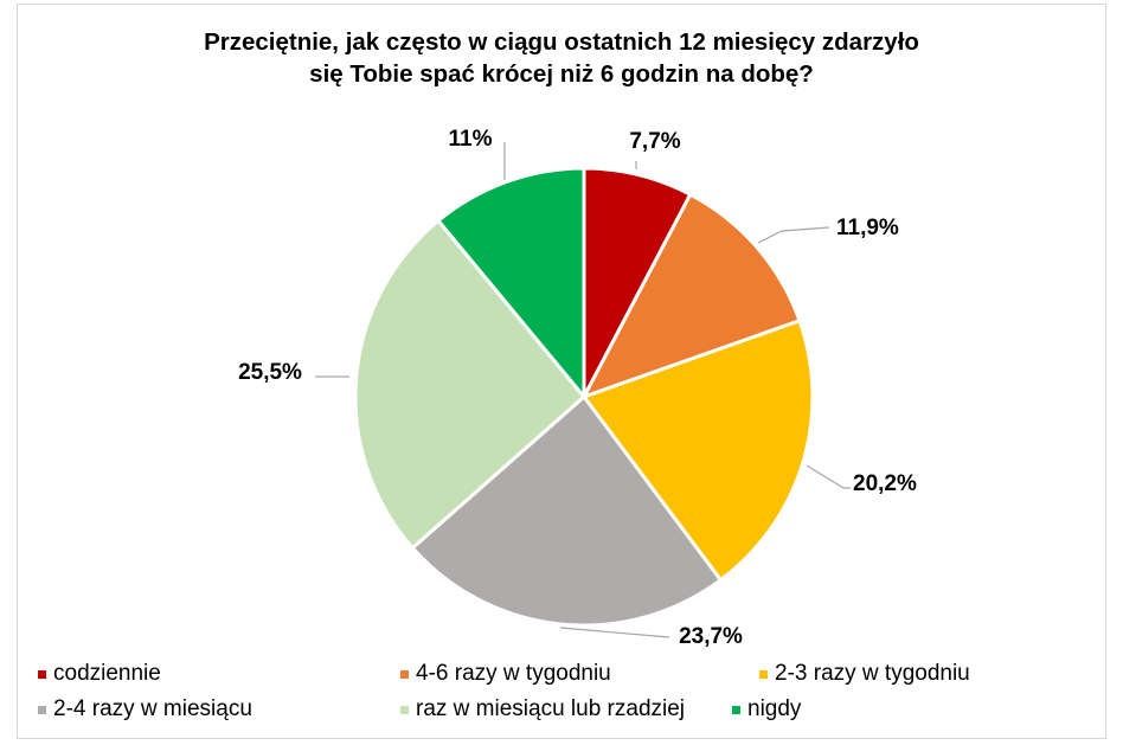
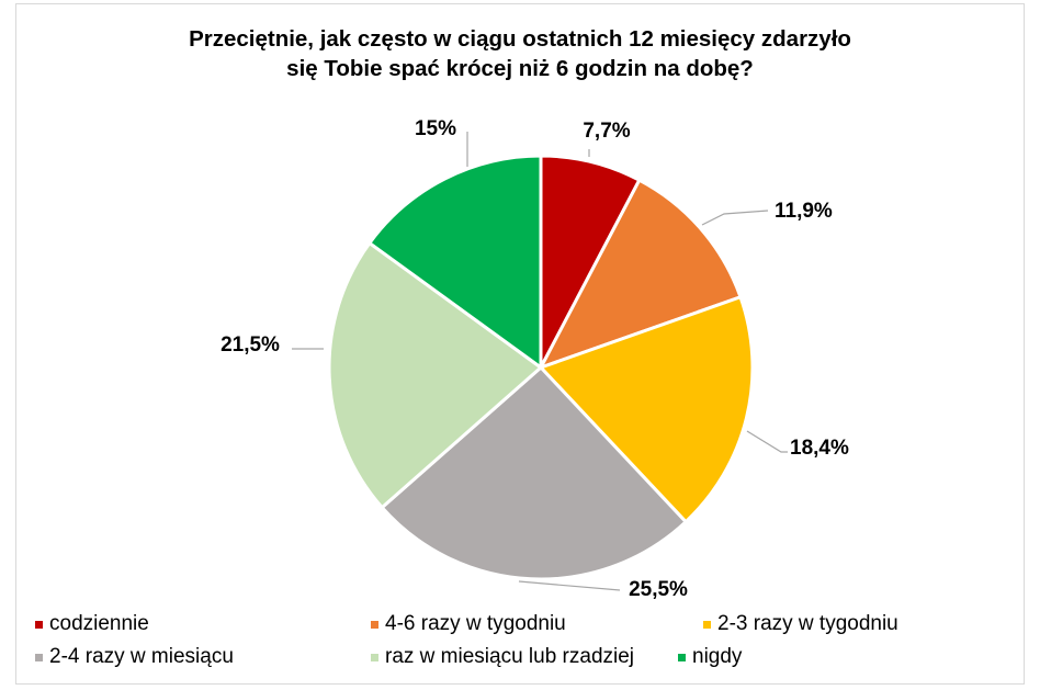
2-3 razy w tygodniu: 20,2% -> 18,4%
2-4 razy w miesiącu: 23,7% -> 25,5%
raz w miesiącu lub rzadziej: 25,5% -> 21,5%
nigdy: 11% -> 15%
